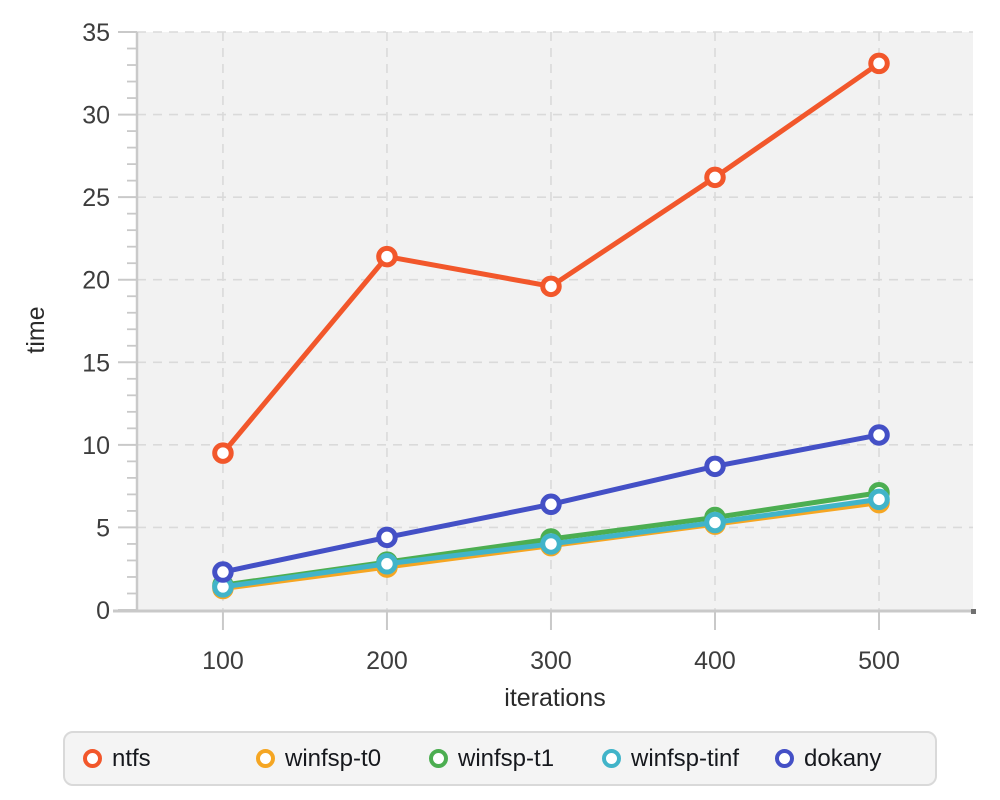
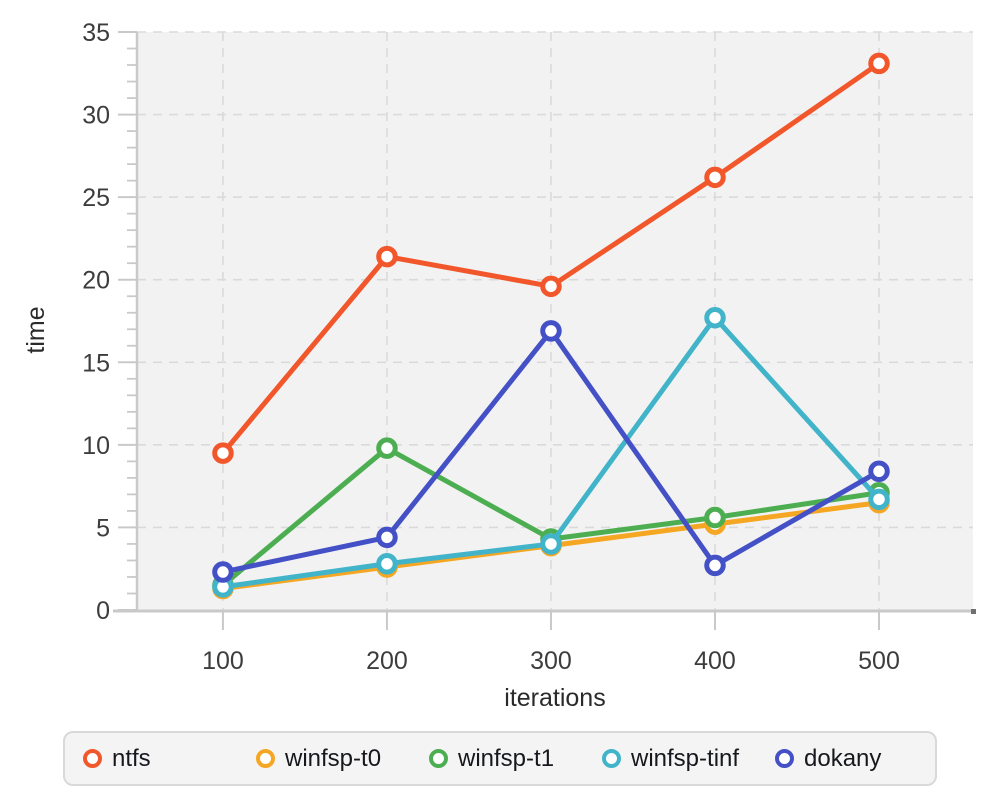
winfsp-t1/200: 2.9 -> 9.8
dokany/300: 6.4 -> 16.9
winfsp-tinf/400: 5.3 -> 17.7
dokany/400: 8.7 -> 2.7
dokany/500: 10.6 -> 8.4
